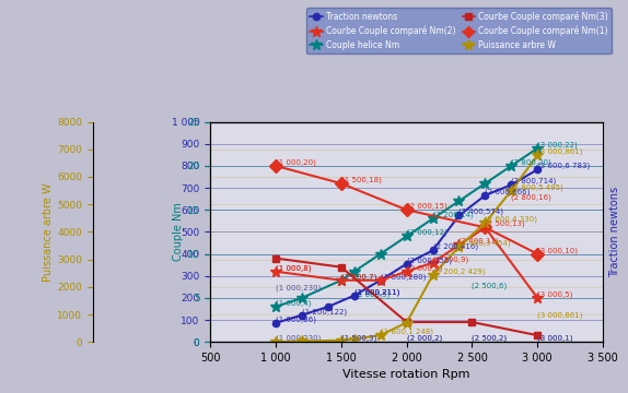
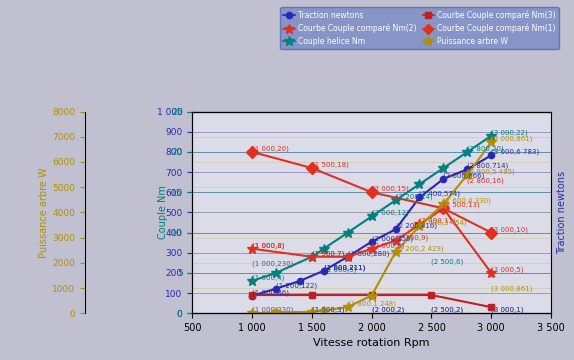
Courbe Couple comparé Nm(3)/1 000: 380 -> 90
Courbe Couple comparé Nm(3)/1 500: 340 -> 90
